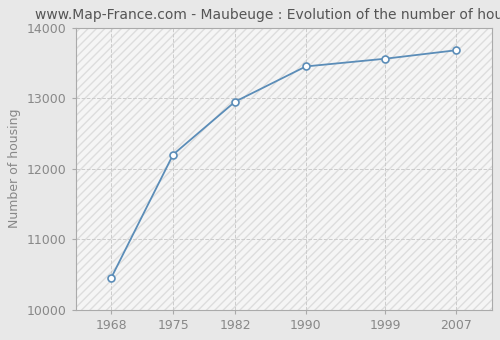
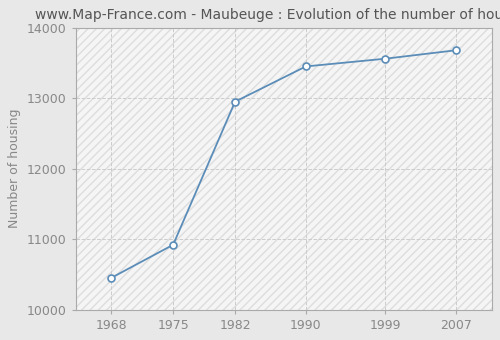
1975: 12200 -> 10920
